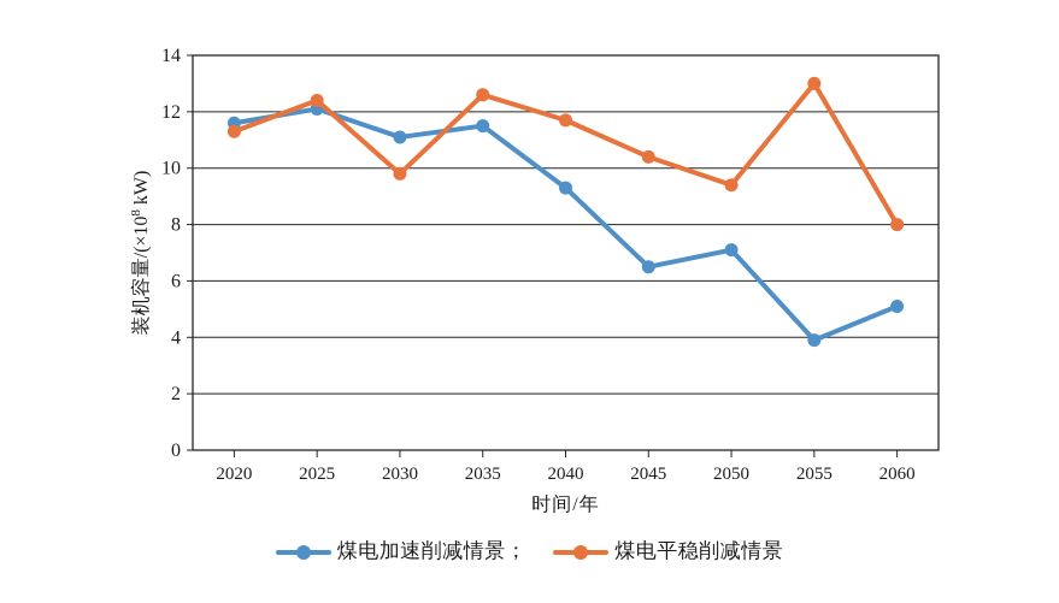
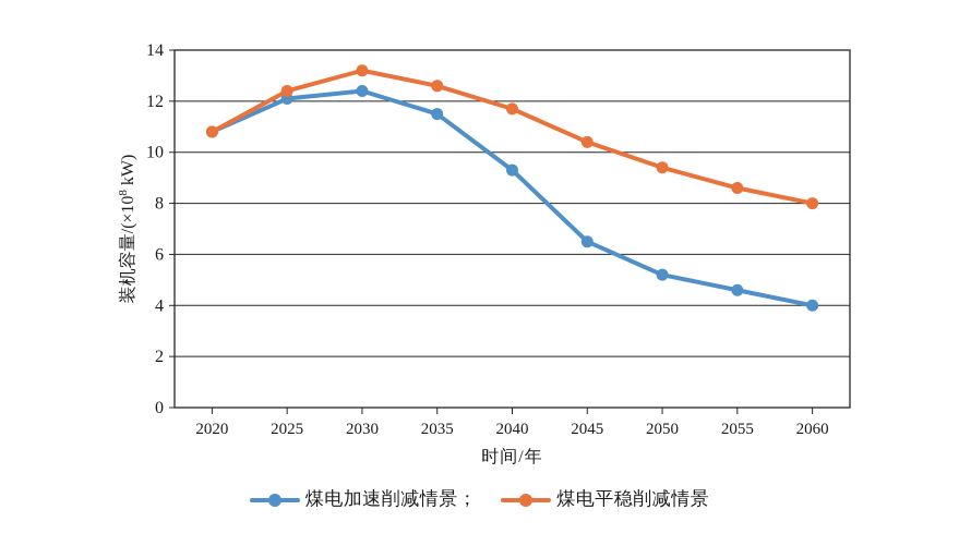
煤电加速削减情景；/2020: 11.6 -> 10.8
煤电平稳削减情景/2020: 11.3 -> 10.8
煤电加速削减情景；/2030: 11.1 -> 12.4
煤电平稳削减情景/2030: 9.8 -> 13.2
煤电加速削减情景；/2050: 7.1 -> 5.2
煤电加速削减情景；/2055: 3.9 -> 4.6
煤电平稳削减情景/2055: 13.0 -> 8.6
煤电加速削减情景；/2060: 5.1 -> 4.0
